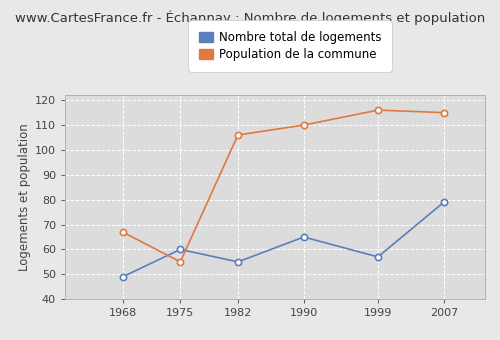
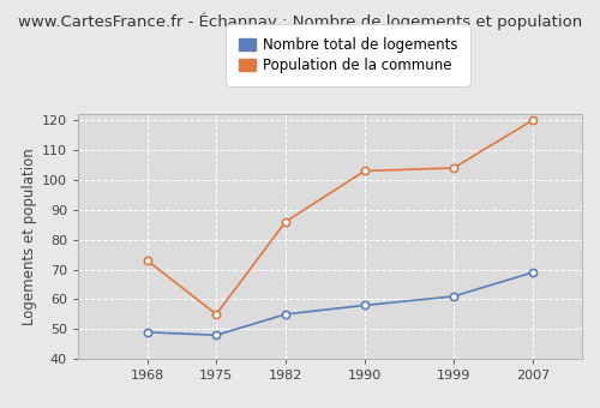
Population de la commune/1968: 67 -> 73
Nombre total de logements/1975: 60 -> 48
Population de la commune/1982: 106 -> 86
Nombre total de logements/1990: 65 -> 58
Population de la commune/1990: 110 -> 103
Nombre total de logements/1999: 57 -> 61
Population de la commune/1999: 116 -> 104
Nombre total de logements/2007: 79 -> 69
Population de la commune/2007: 115 -> 120
